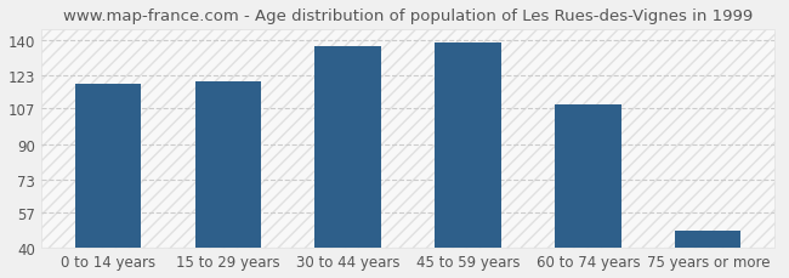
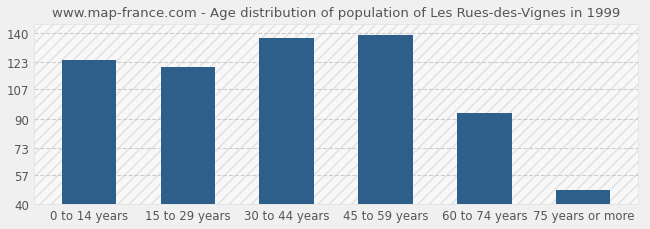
0 to 14 years: 119 -> 124
60 to 74 years: 109 -> 93
